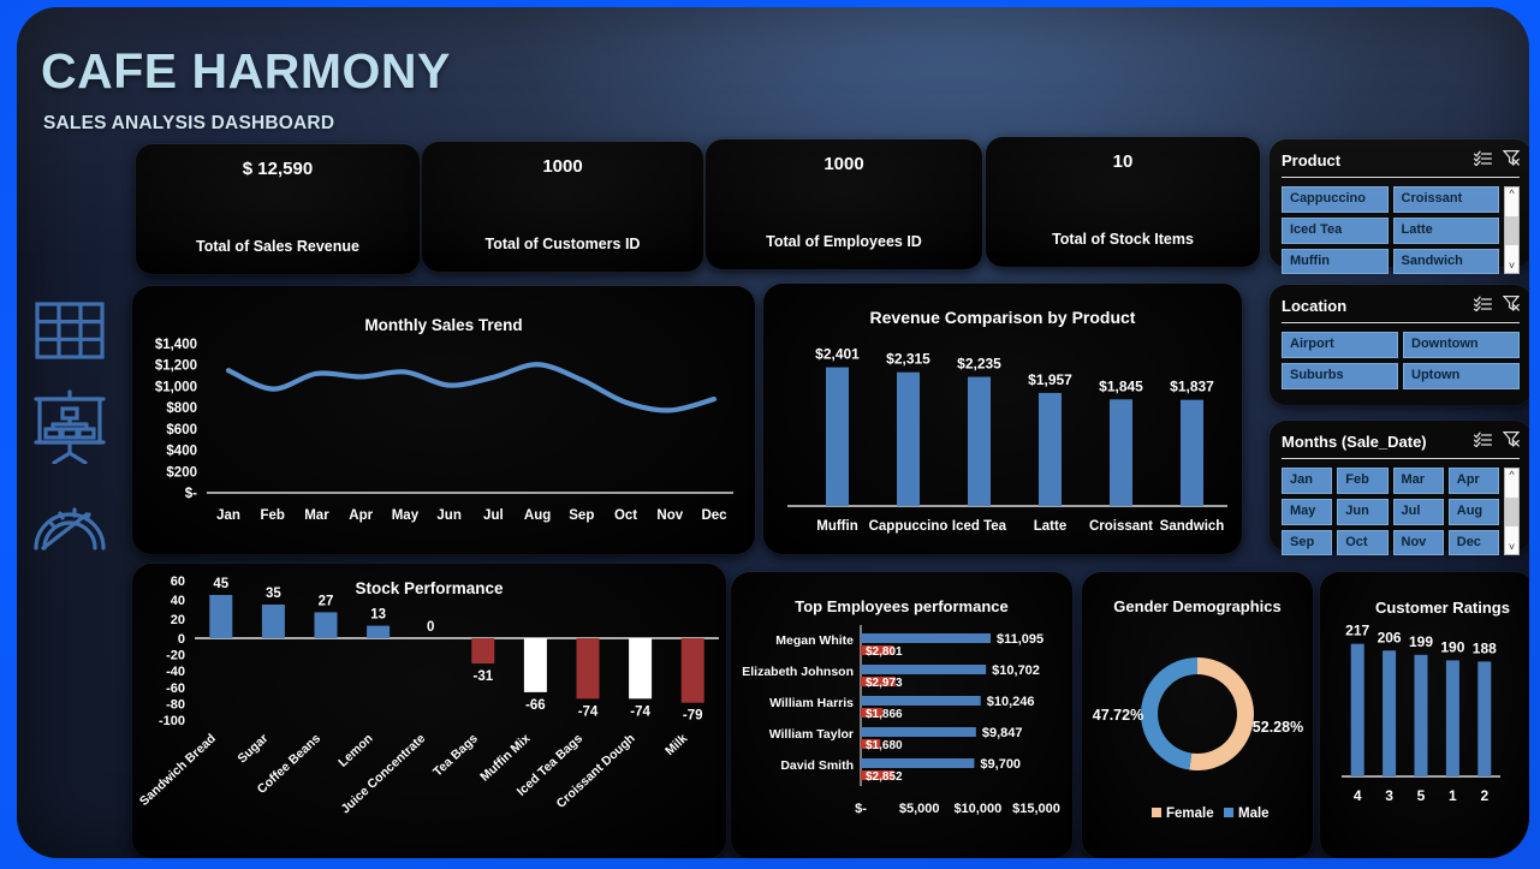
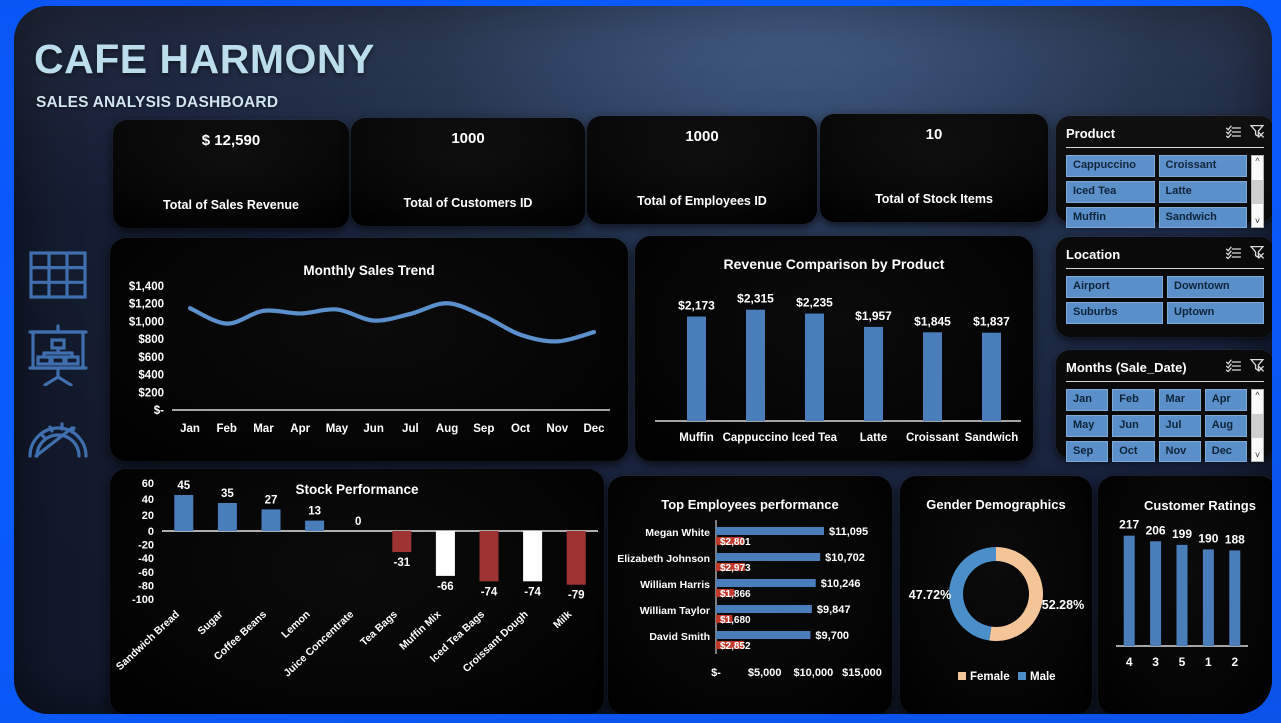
Revenue Comparison by Product/Muffin: $2,401 -> $2,173
